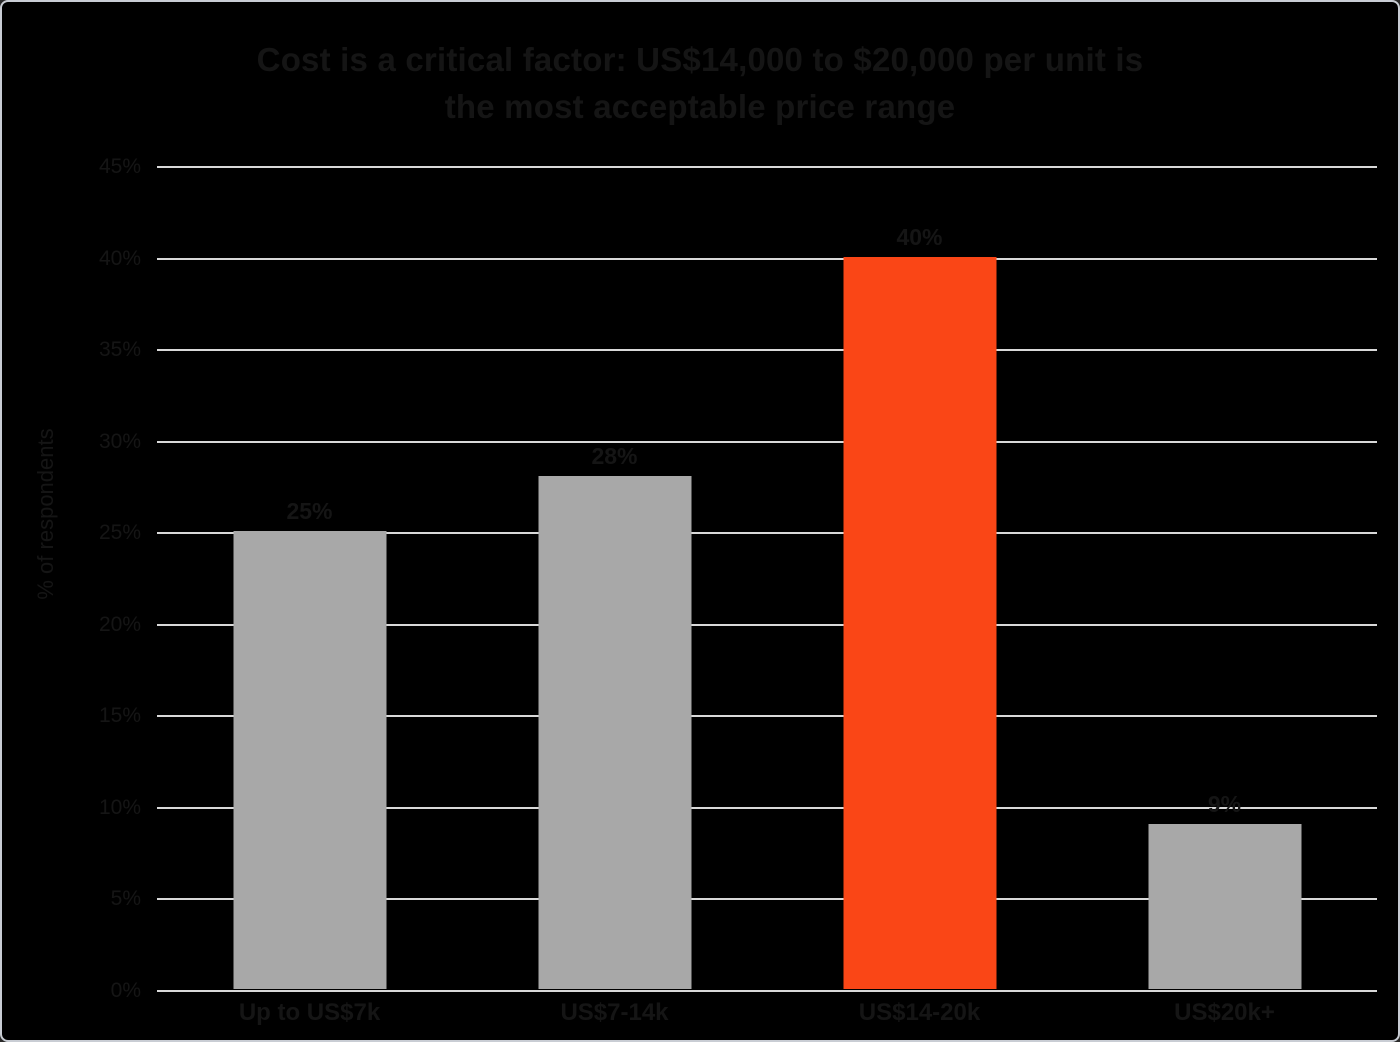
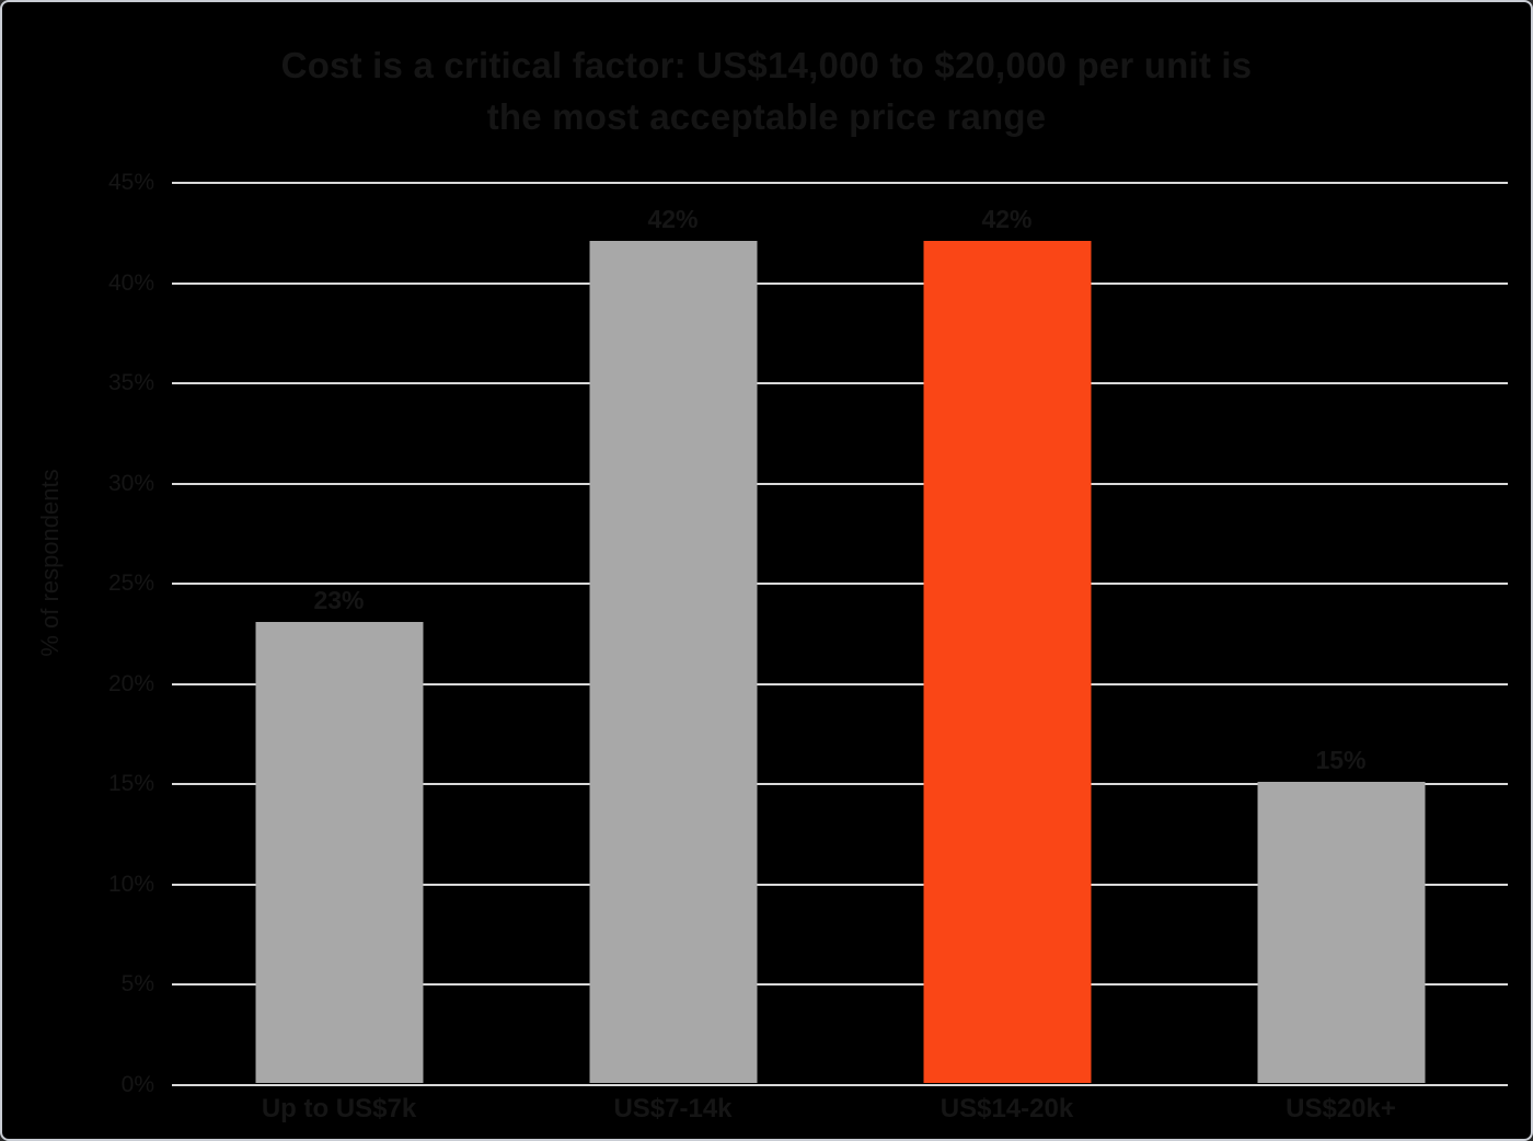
Up to US$7k: 25% -> 23%
US$7-14k: 28% -> 42%
US$14-20k: 40% -> 42%
US$20k+: 9% -> 15%
